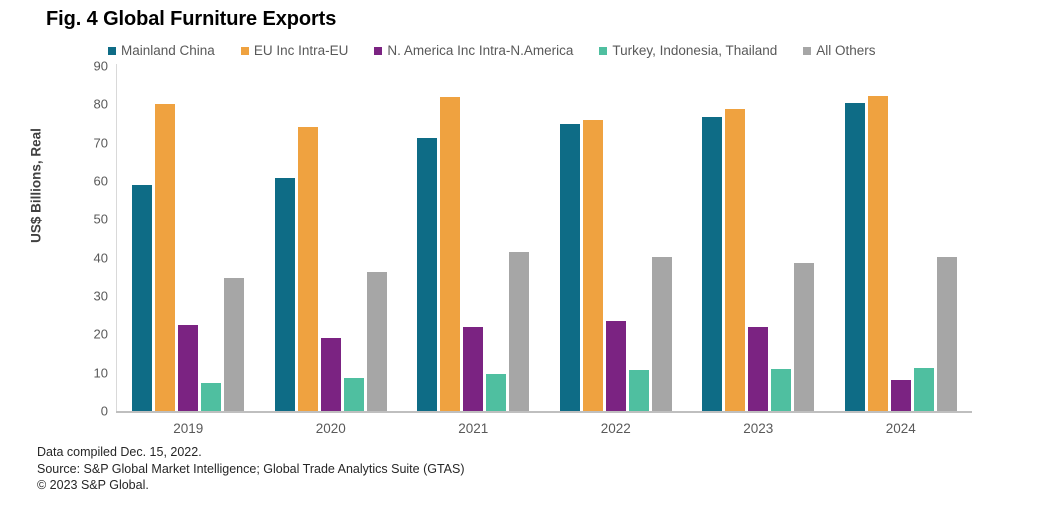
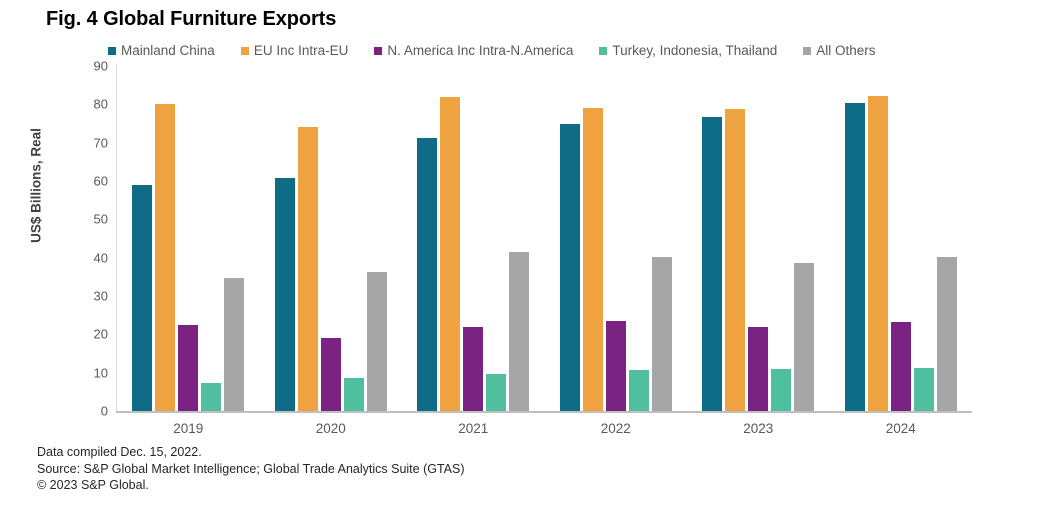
EU Inc Intra-EU/2022: 76 -> 79
N. America Inc Intra-N.America/2024: 8 -> 23
